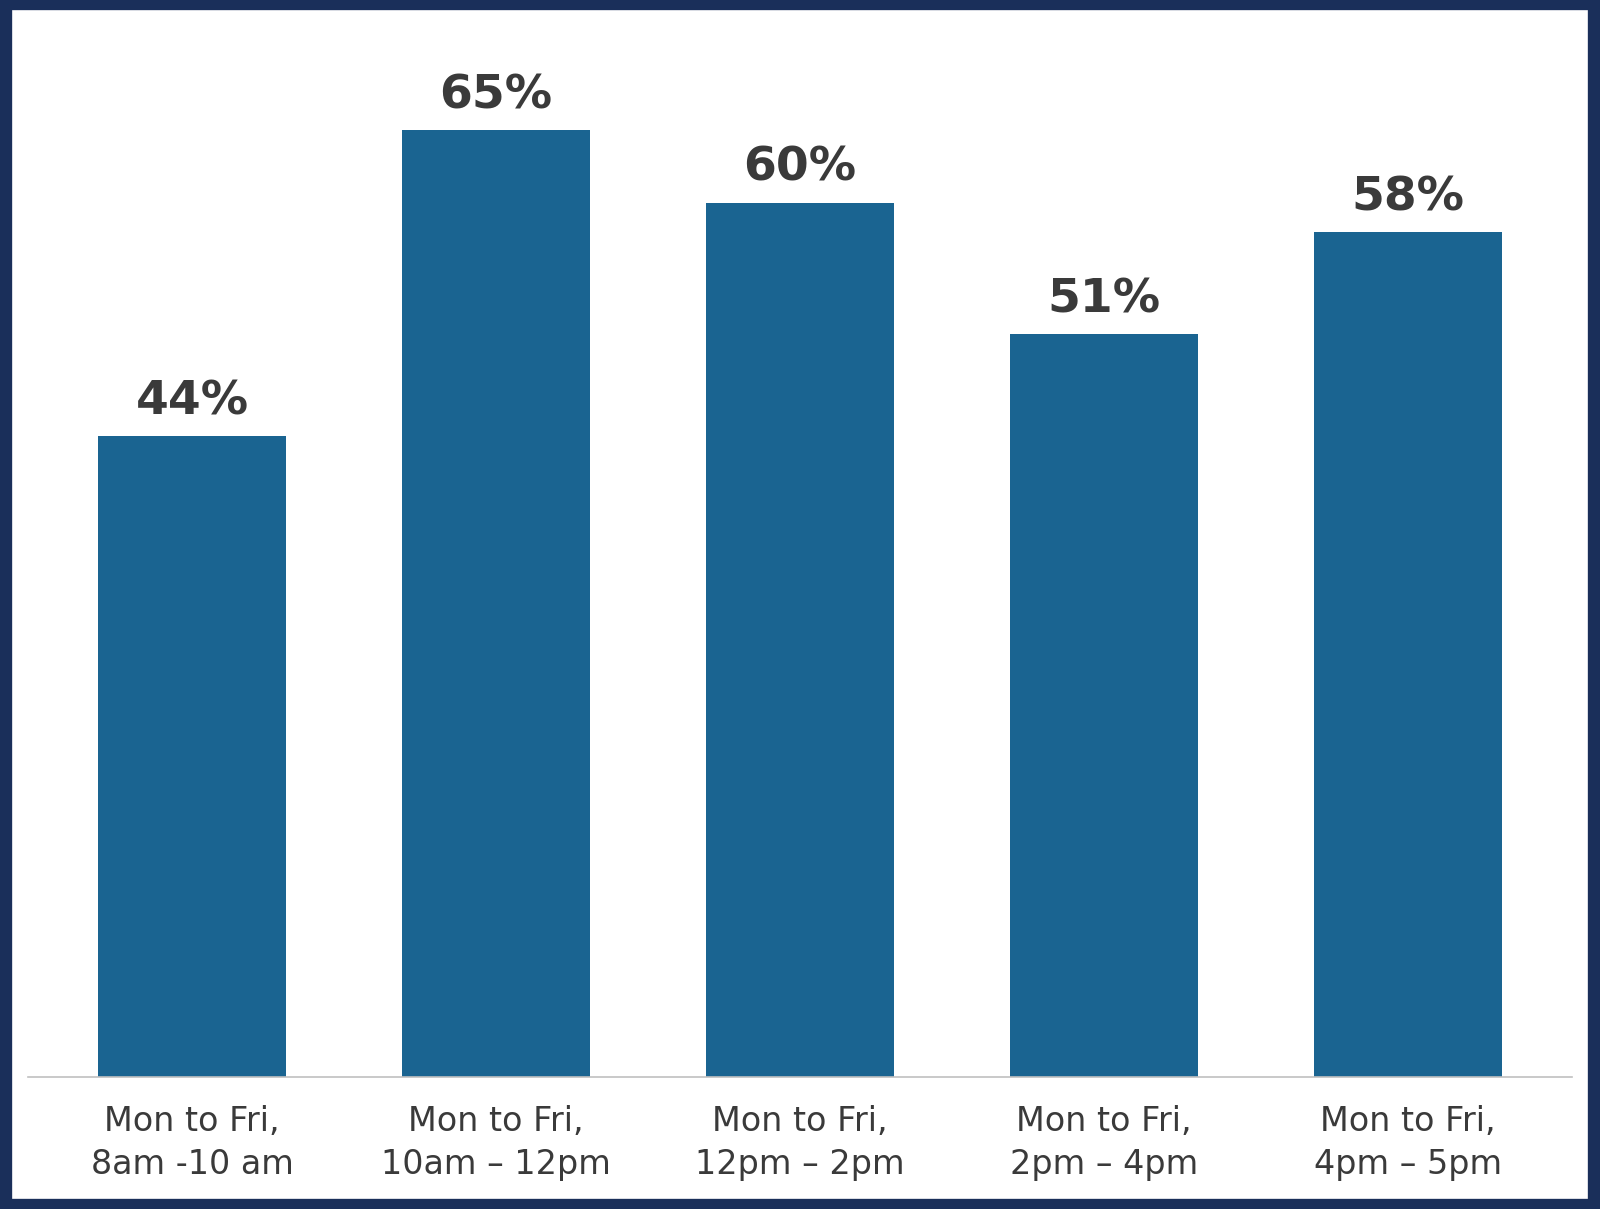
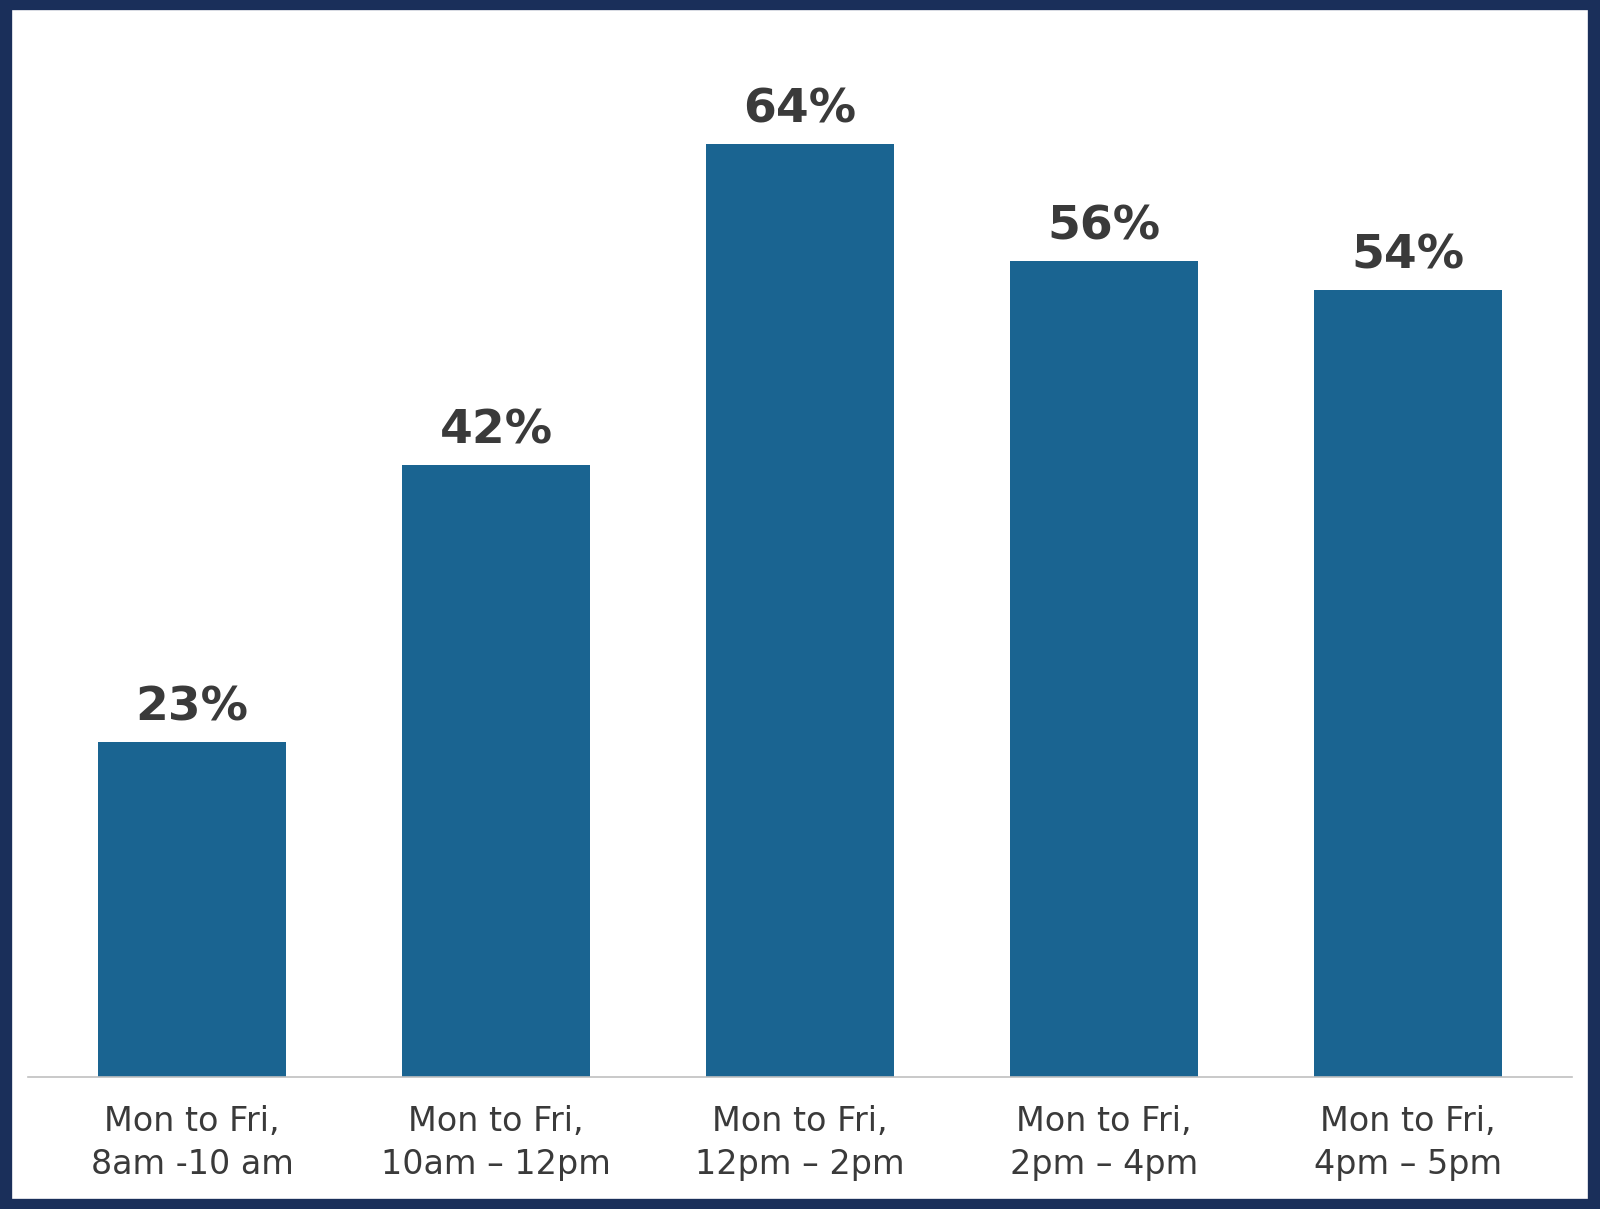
Mon to Fri, 8am -10 am: 44% -> 23%
Mon to Fri, 10am – 12pm: 65% -> 42%
Mon to Fri, 12pm – 2pm: 60% -> 64%
Mon to Fri, 2pm – 4pm: 51% -> 56%
Mon to Fri, 4pm – 5pm: 58% -> 54%
